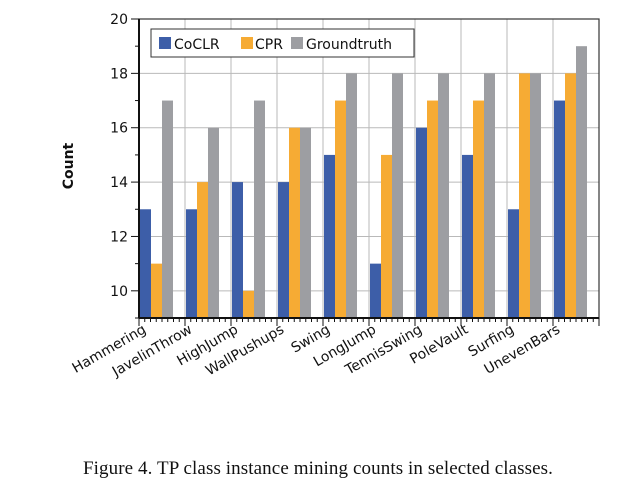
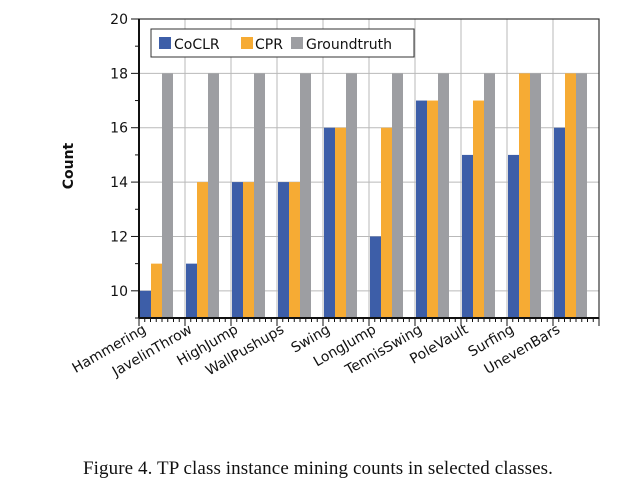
CoCLR/Hammering: 13 -> 10
Groundtruth/Hammering: 17 -> 18
CoCLR/JavelinThrow: 13 -> 11
Groundtruth/JavelinThrow: 16 -> 18
CPR/HighJump: 10 -> 14
Groundtruth/HighJump: 17 -> 18
CPR/WallPushups: 16 -> 14
Groundtruth/WallPushups: 16 -> 18
CoCLR/Swing: 15 -> 16
CPR/Swing: 17 -> 16
CoCLR/LongJump: 11 -> 12
CPR/LongJump: 15 -> 16
CoCLR/TennisSwing: 16 -> 17
CoCLR/Surfing: 13 -> 15
CoCLR/UnevenBars: 17 -> 16
Groundtruth/UnevenBars: 19 -> 18
